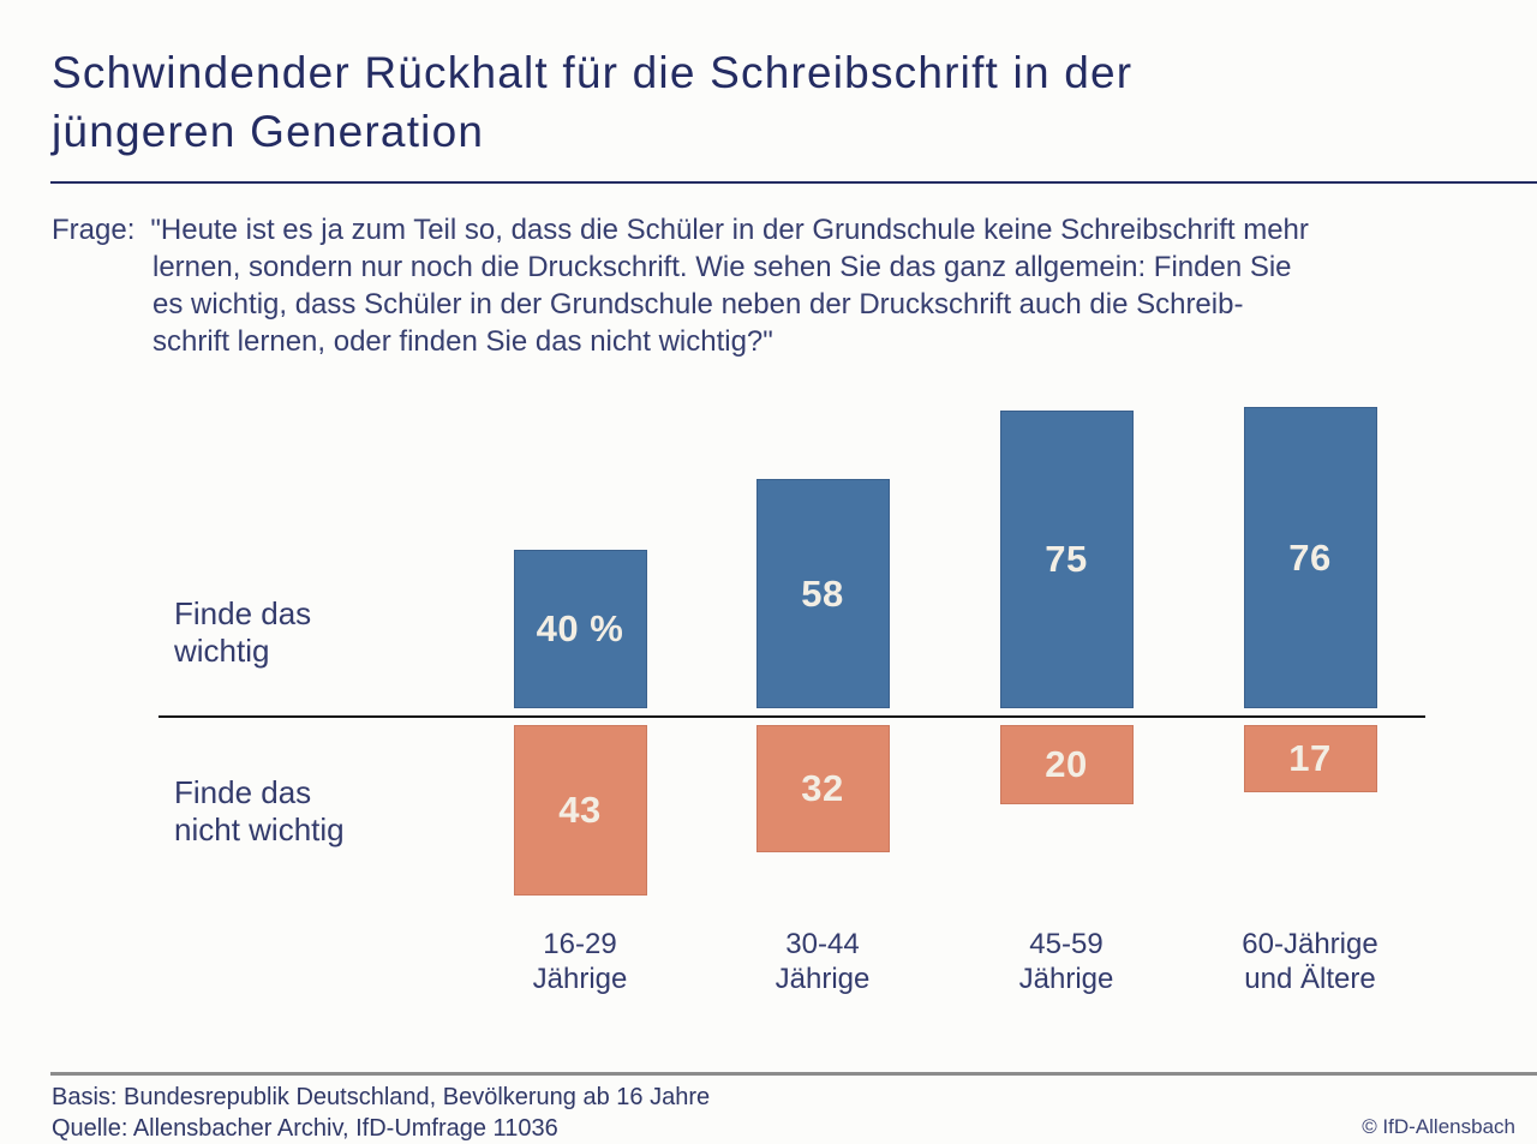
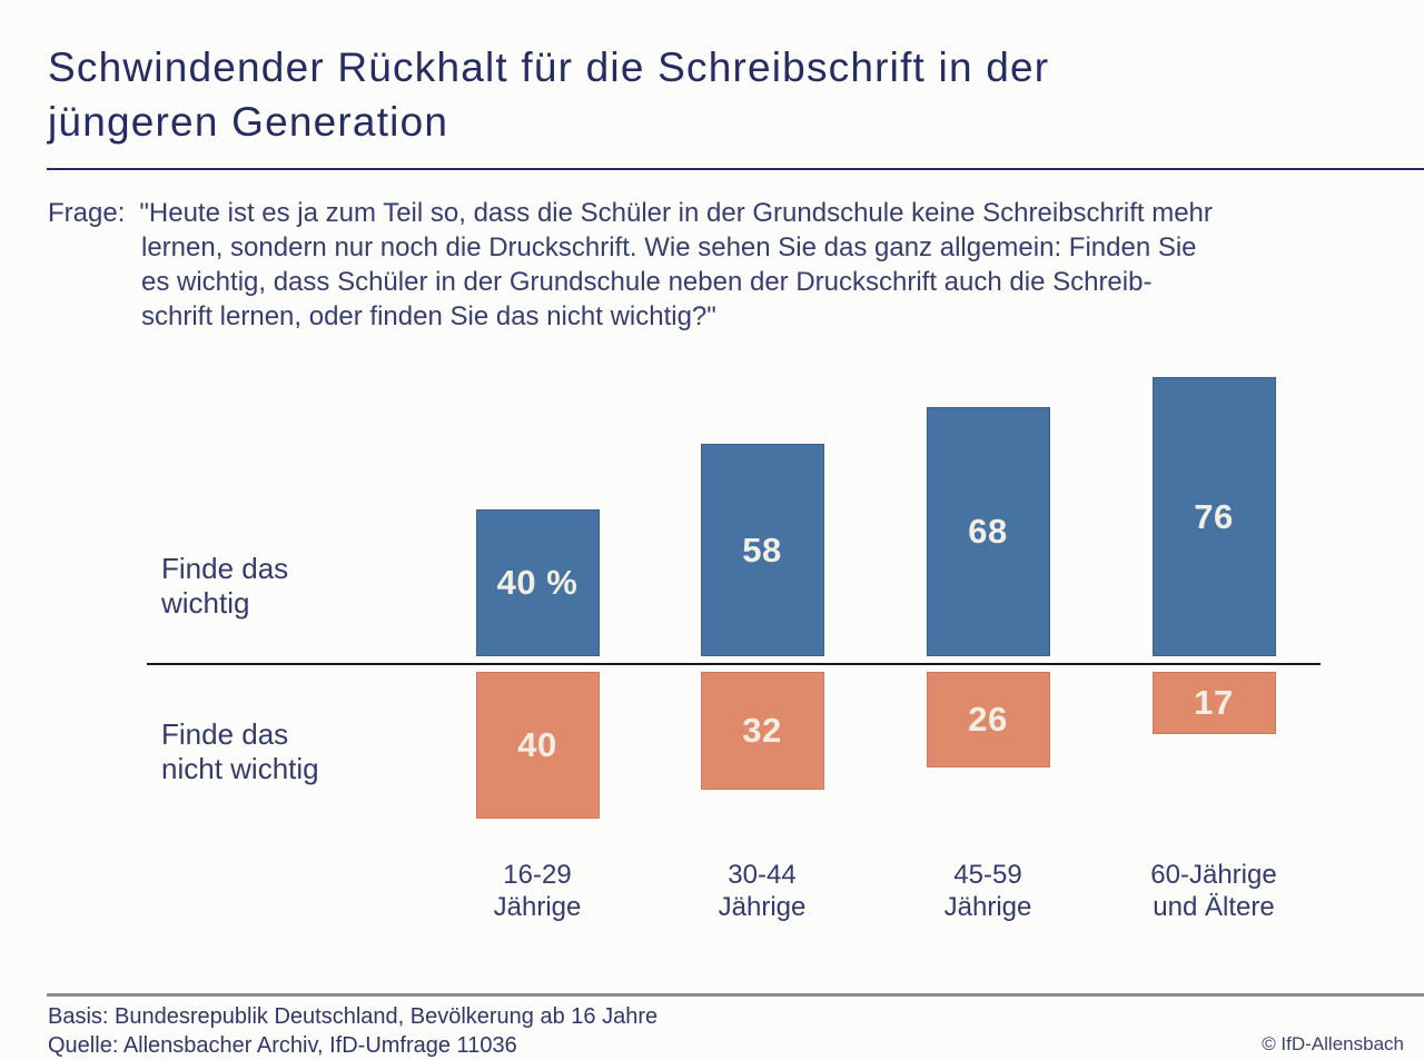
Finde das nicht wichtig/16-29 Jährige: 43 -> 40
Finde das wichtig/45-59 Jährige: 75 -> 68
Finde das nicht wichtig/45-59 Jährige: 20 -> 26
